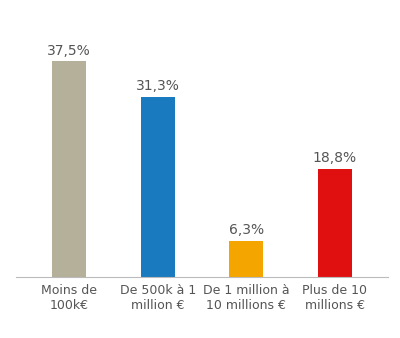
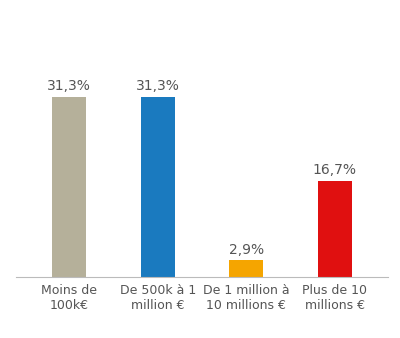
Moins de 100k€: 37,5% -> 31,3%
De 1 million à 10 millions €: 6,3% -> 2,9%
Plus de 10 millions €: 18,8% -> 16,7%
